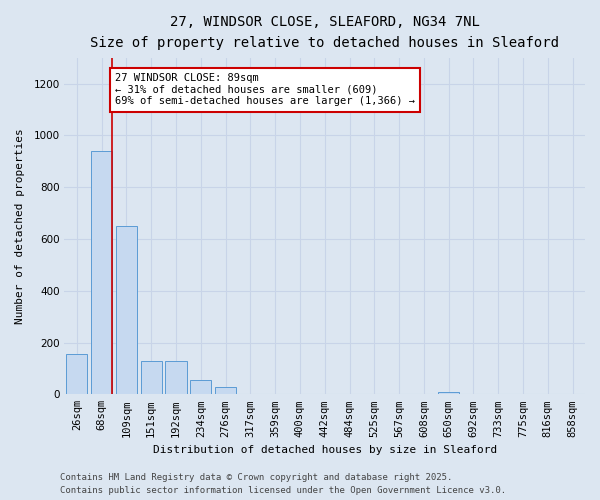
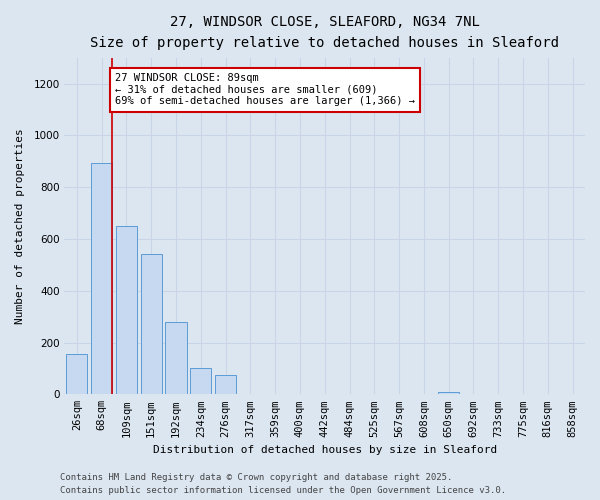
68sqm: 940 -> 895
151sqm: 130 -> 540
192sqm: 130 -> 280
234sqm: 55 -> 100
276sqm: 30 -> 75
